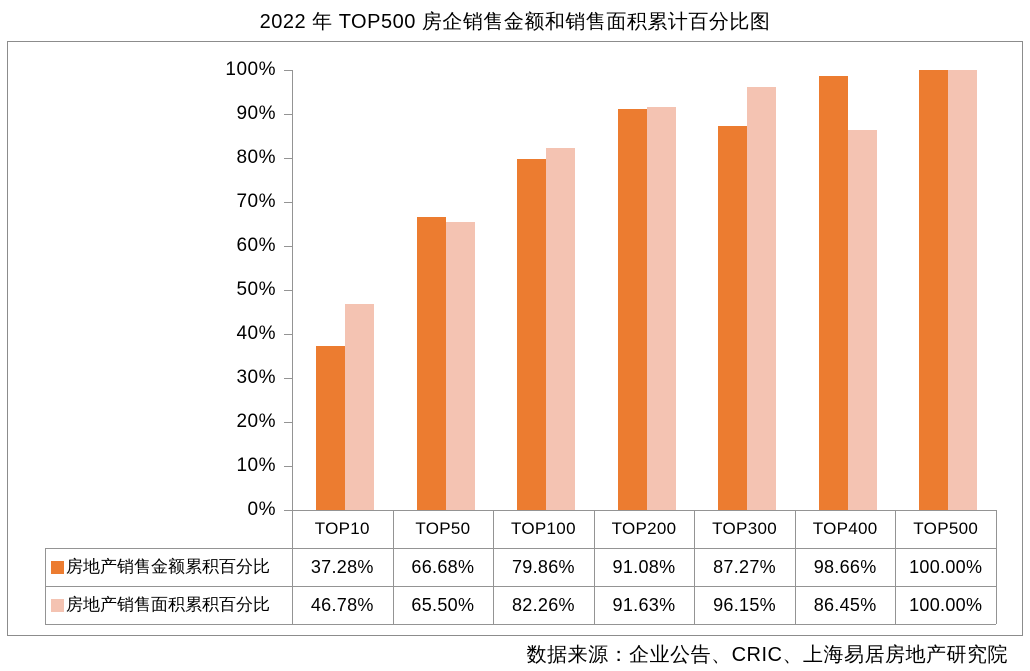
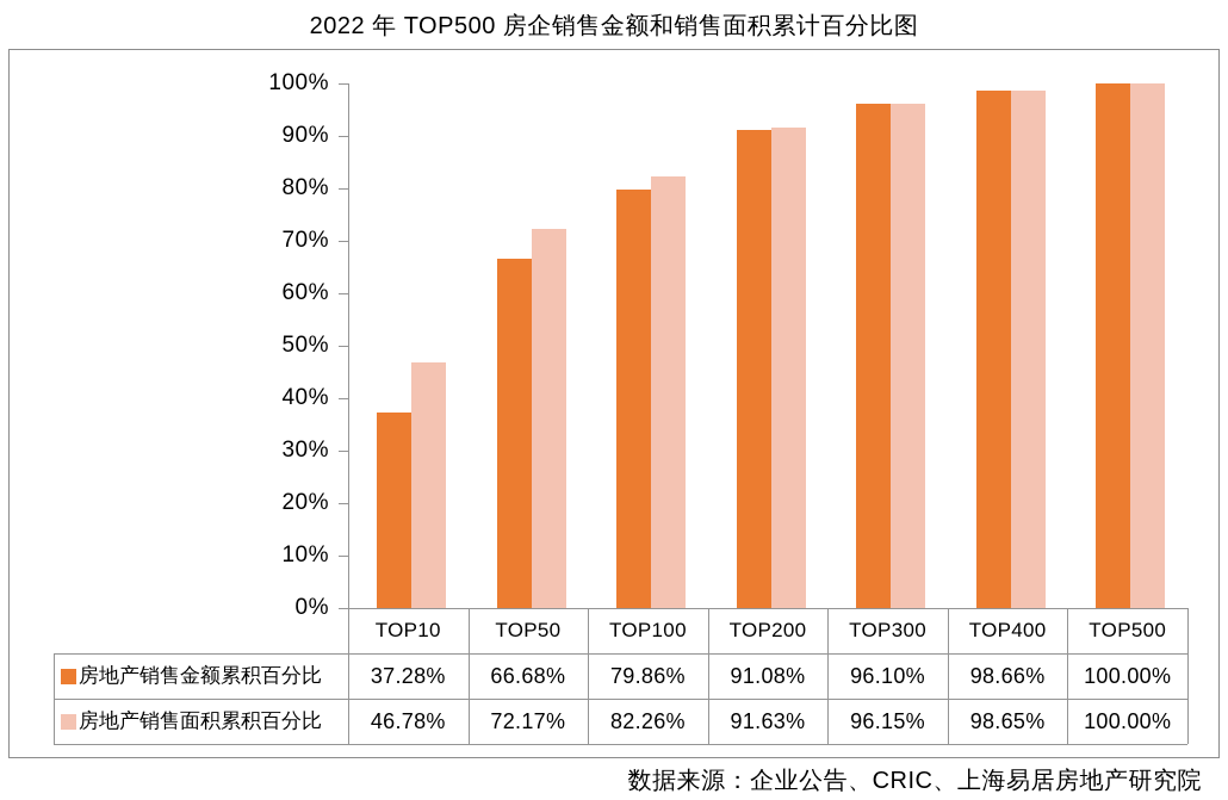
房地产销售面积累积百分比/TOP50: 65.50% -> 72.17%
房地产销售金额累积百分比/TOP300: 87.27% -> 96.10%
房地产销售面积累积百分比/TOP400: 86.45% -> 98.65%
